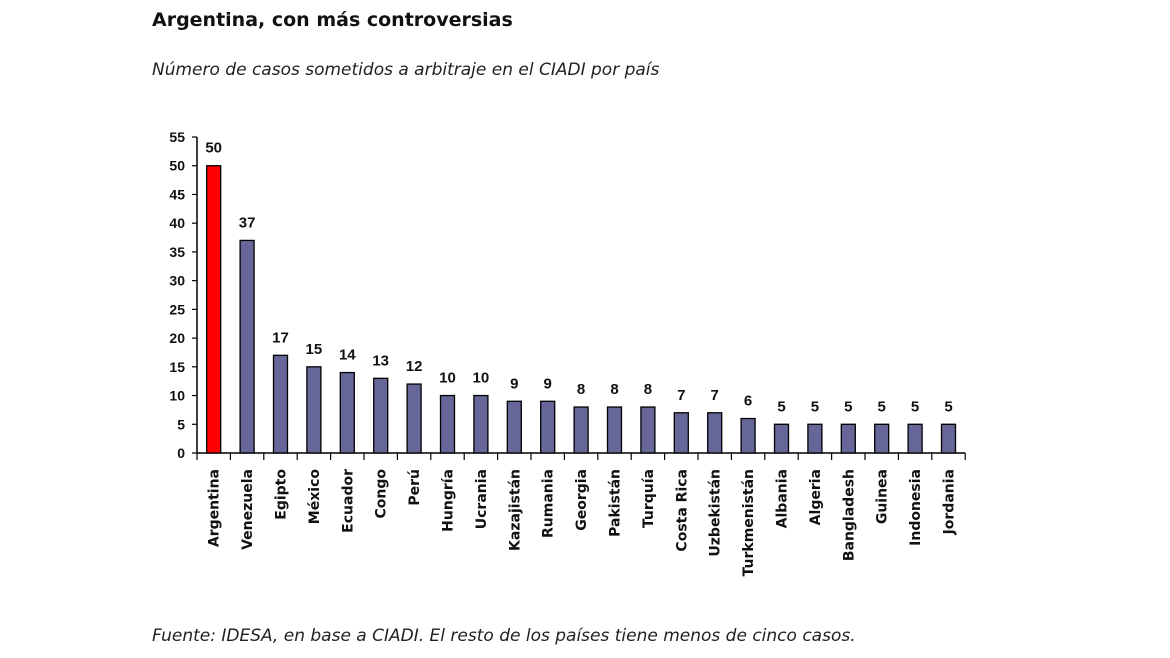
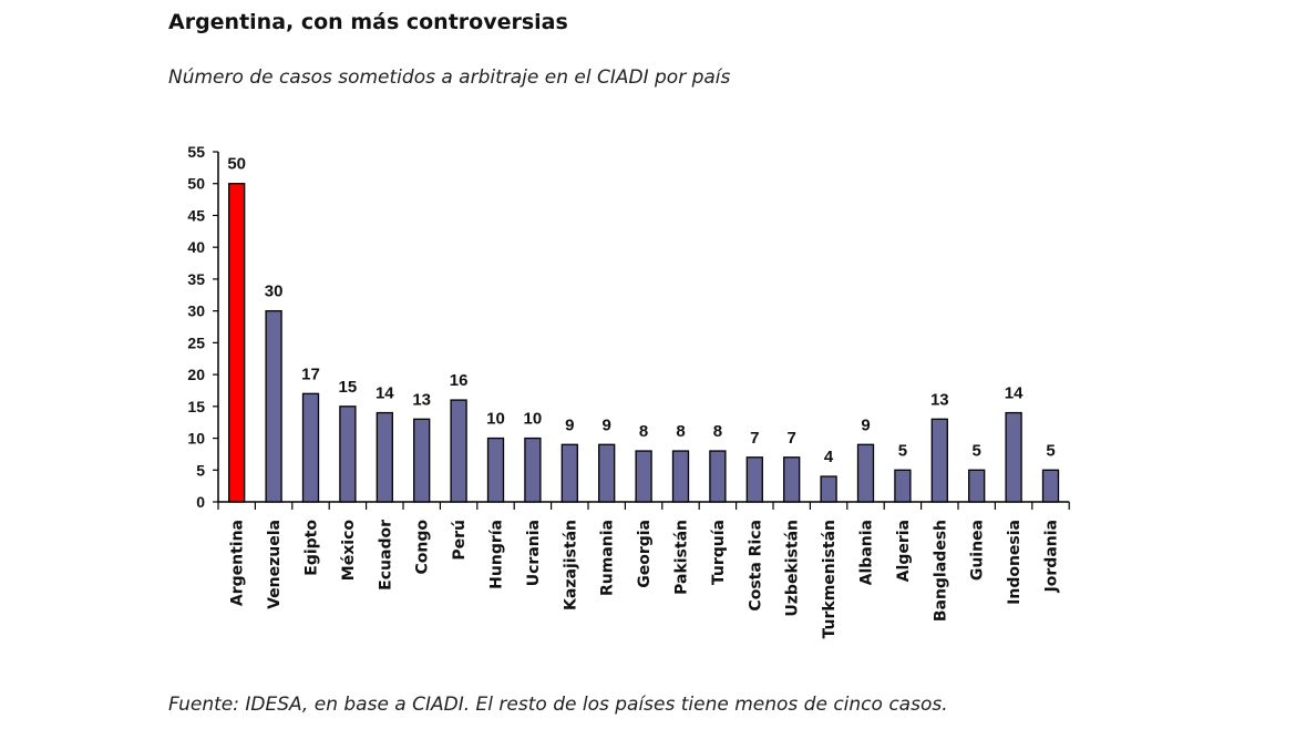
Venezuela: 37 -> 30
Perú: 12 -> 16
Turkmenistán: 6 -> 4
Albania: 5 -> 9
Bangladesh: 5 -> 13
Indonesia: 5 -> 14
